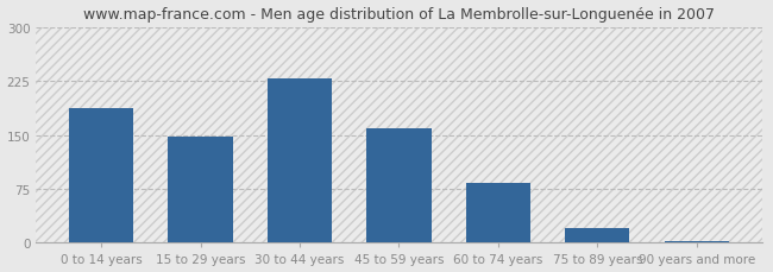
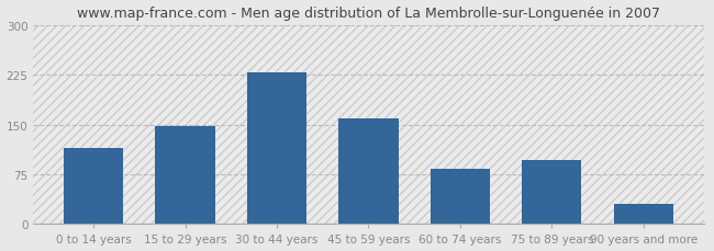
0 to 14 years: 188 -> 114
75 to 89 years: 20 -> 96
90 years and more: 3 -> 30
